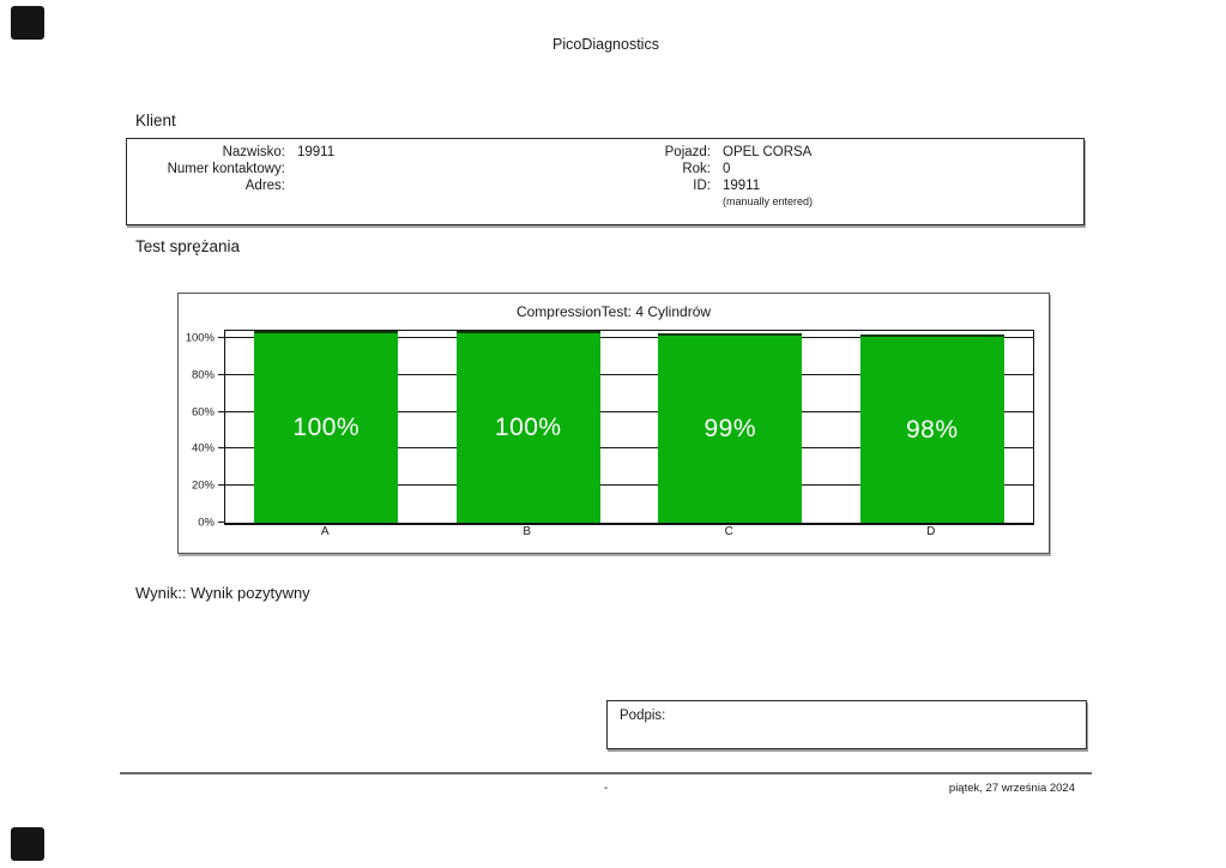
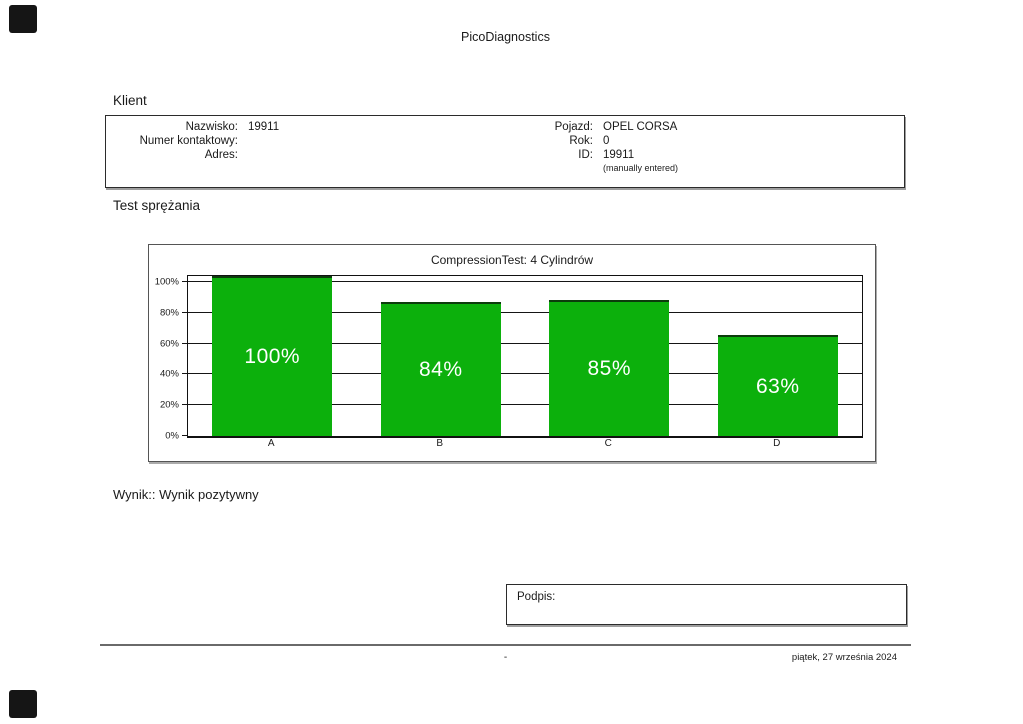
B: 100% -> 84%
C: 99% -> 85%
D: 98% -> 63%
